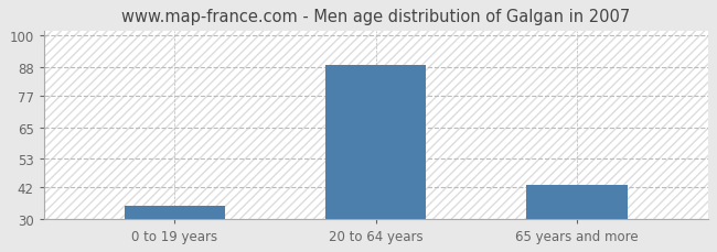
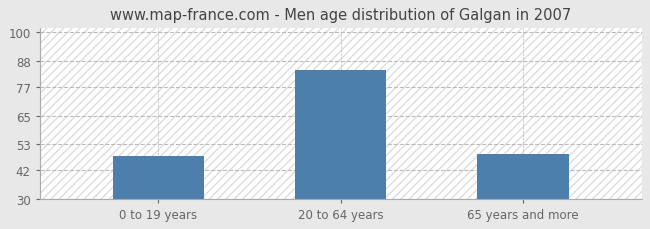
0 to 19 years: 35 -> 48
20 to 64 years: 89 -> 84
65 years and more: 43 -> 49
